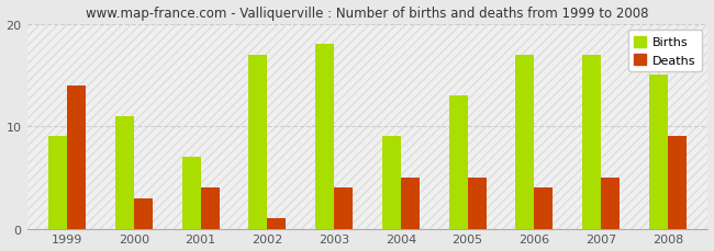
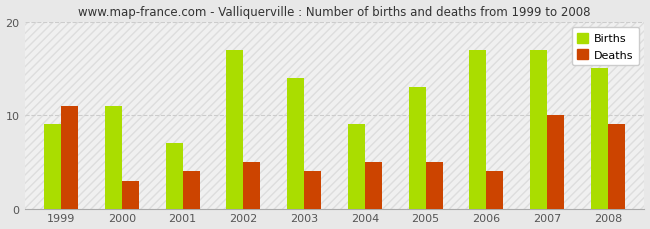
Deaths/1999: 14 -> 11
Deaths/2002: 1 -> 5
Births/2003: 18 -> 14
Deaths/2007: 5 -> 10
